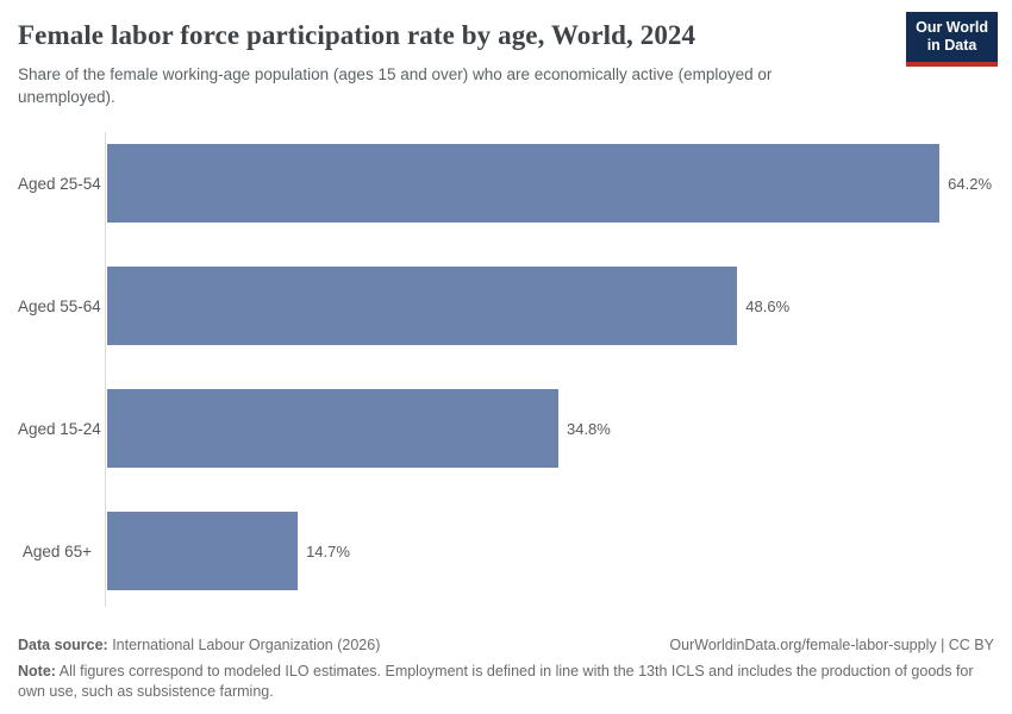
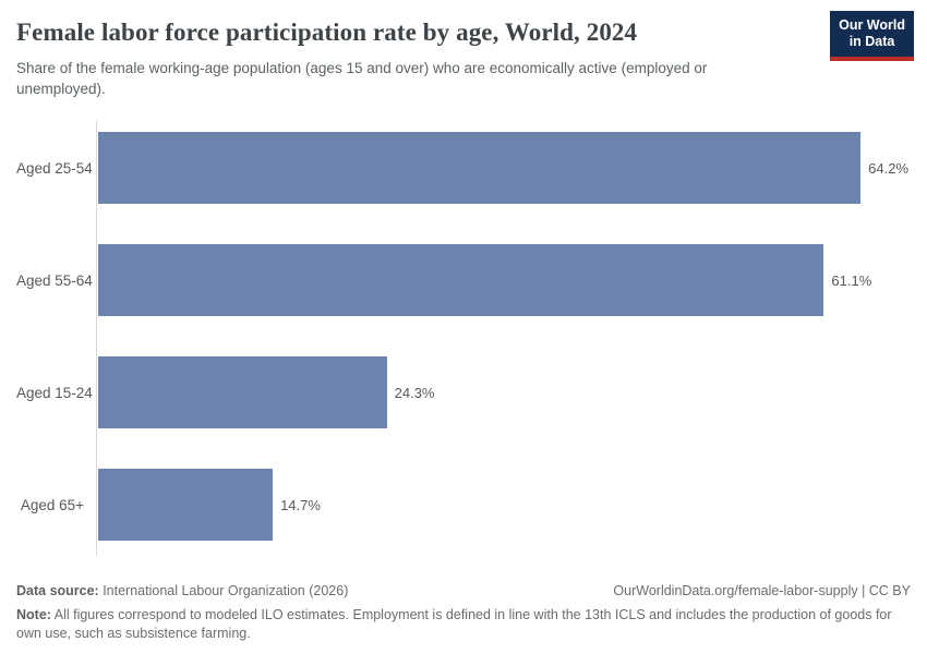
Aged 55-64: 48.6% -> 61.1%
Aged 15-24: 34.8% -> 24.3%
